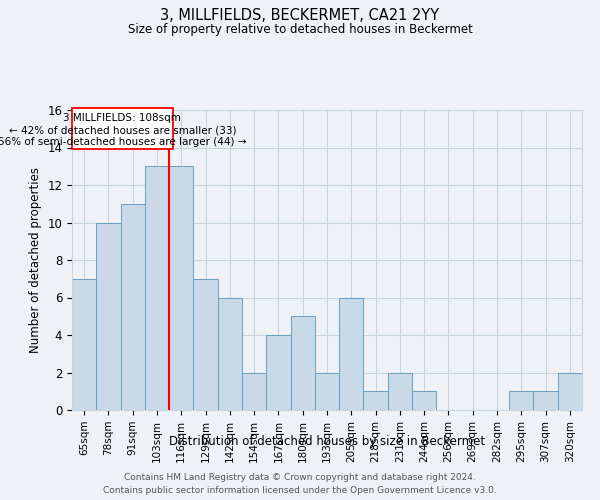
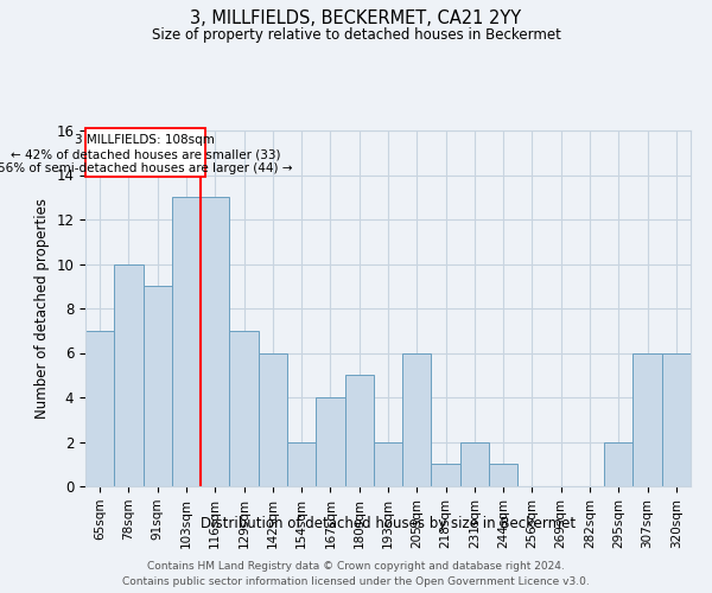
91sqm: 11 -> 9
295sqm: 1 -> 2
307sqm: 1 -> 6
320sqm: 2 -> 6
